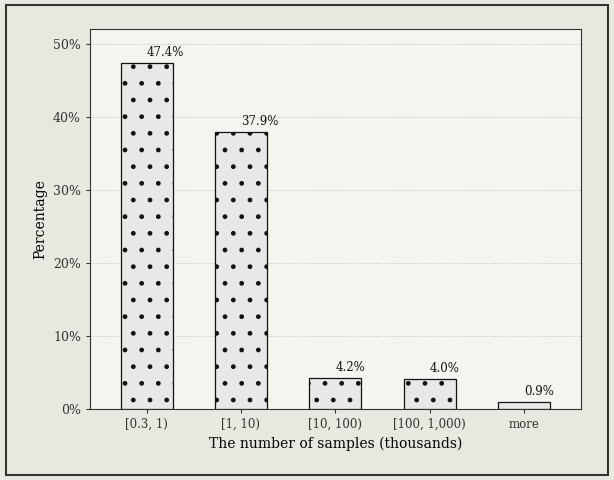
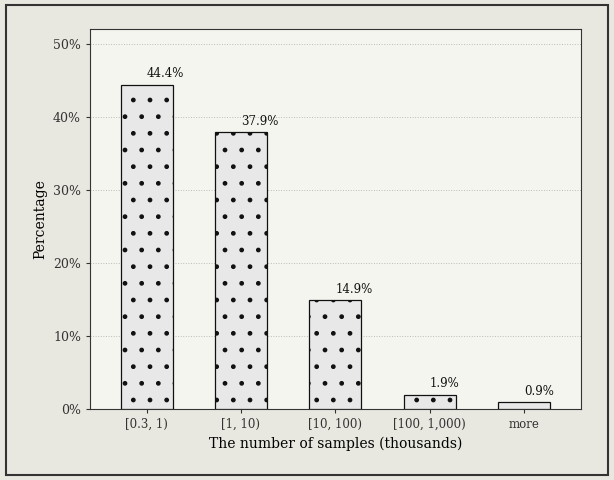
[0.3, 1): 47.4% -> 44.4%
[10, 100): 4.2% -> 14.9%
[100, 1,000): 4.0% -> 1.9%
